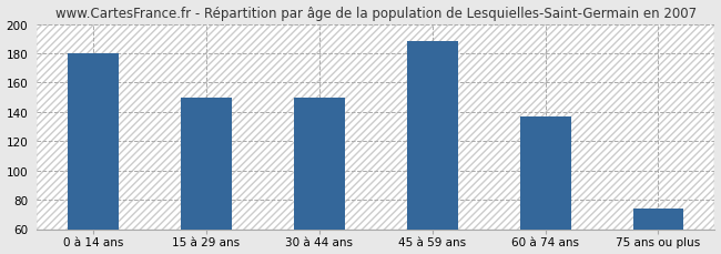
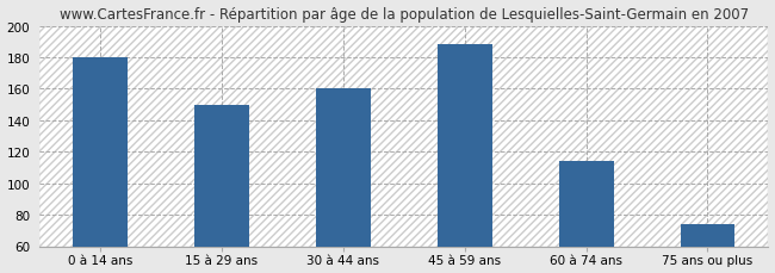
30 à 44 ans: 150 -> 160
60 à 74 ans: 137 -> 114
